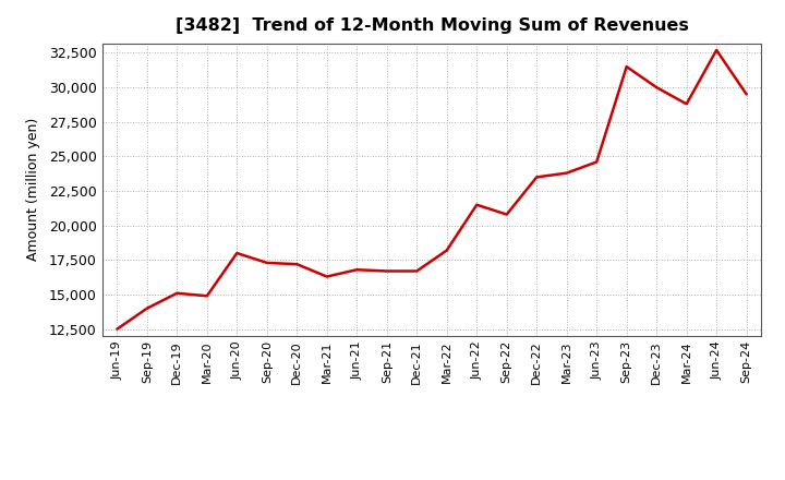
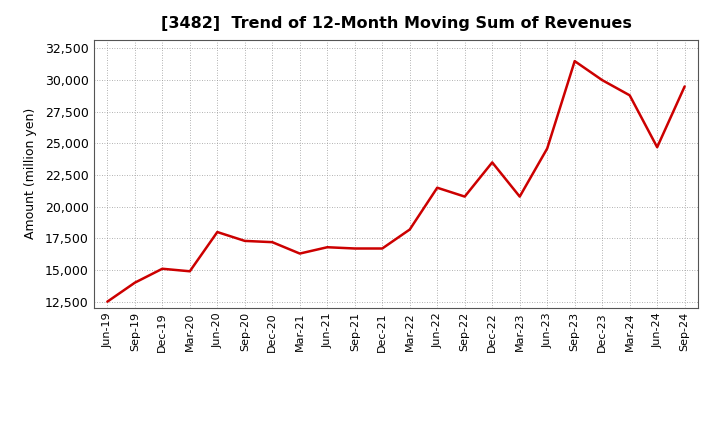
Mar-23: 23,800 -> 20,800
Jun-24: 32,700 -> 24,700
